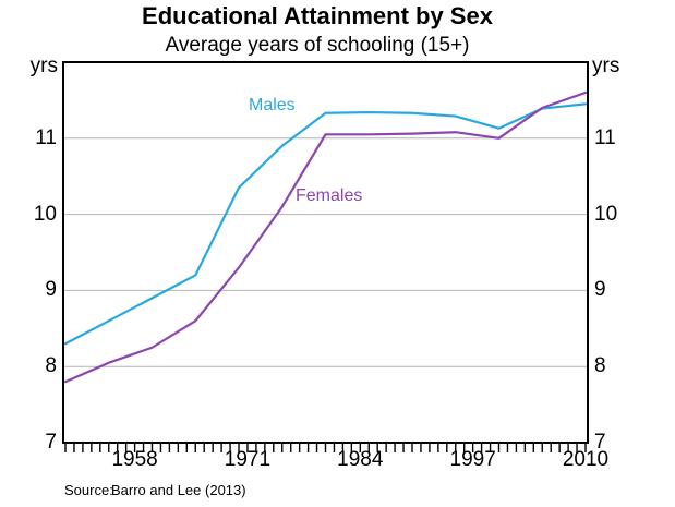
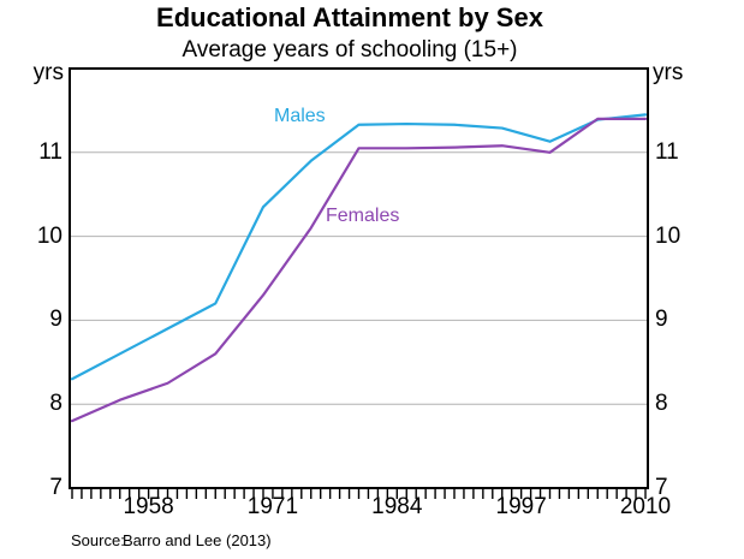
Females/2010: 11.6 -> 11.4
